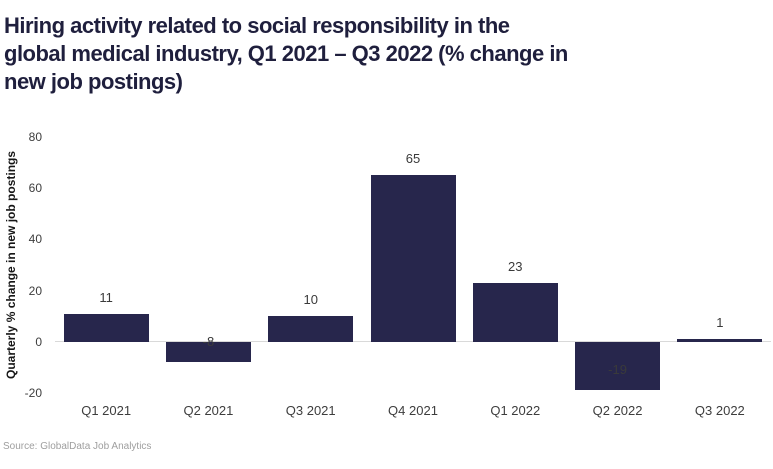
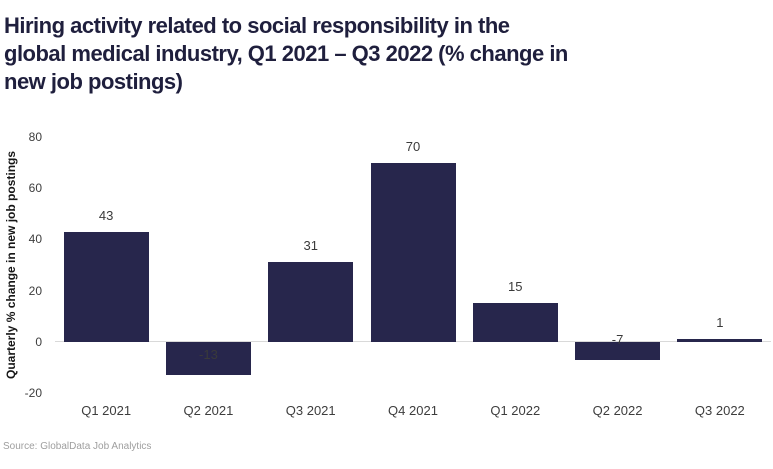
Q1 2021: 11 -> 43
Q2 2021: -8 -> -13
Q3 2021: 10 -> 31
Q4 2021: 65 -> 70
Q1 2022: 23 -> 15
Q2 2022: -19 -> -7
